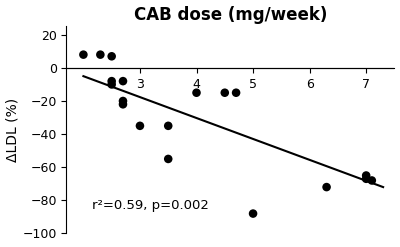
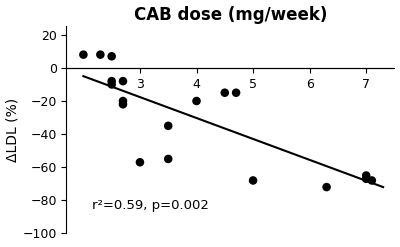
3: -35 -> -57
4: -15 -> -20
5: -88 -> -68
